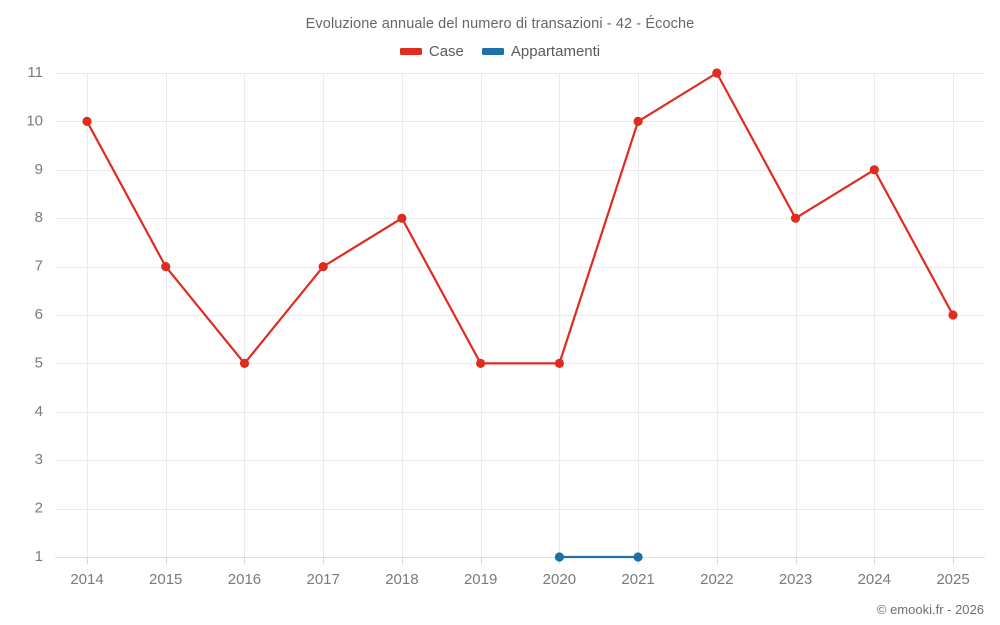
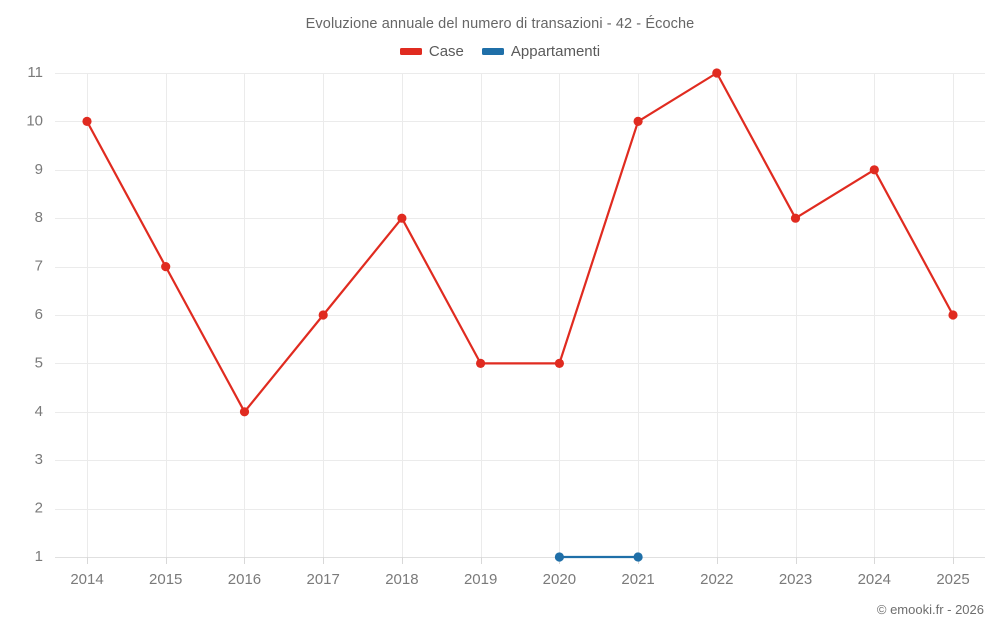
Case/2016: 5 -> 4
Case/2017: 7 -> 6
